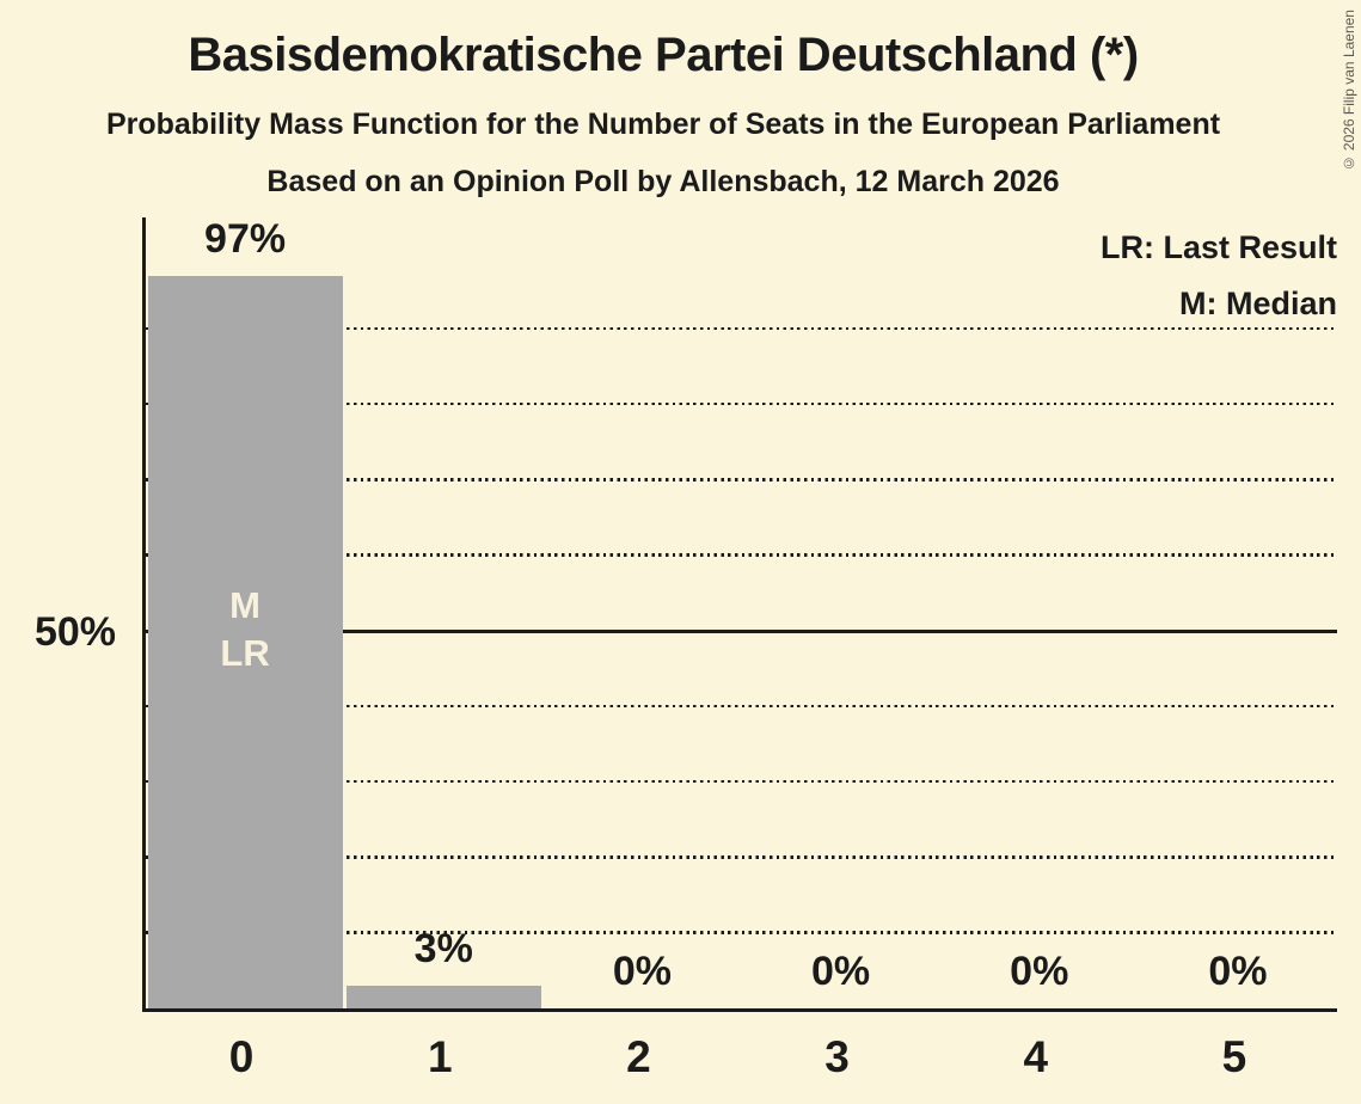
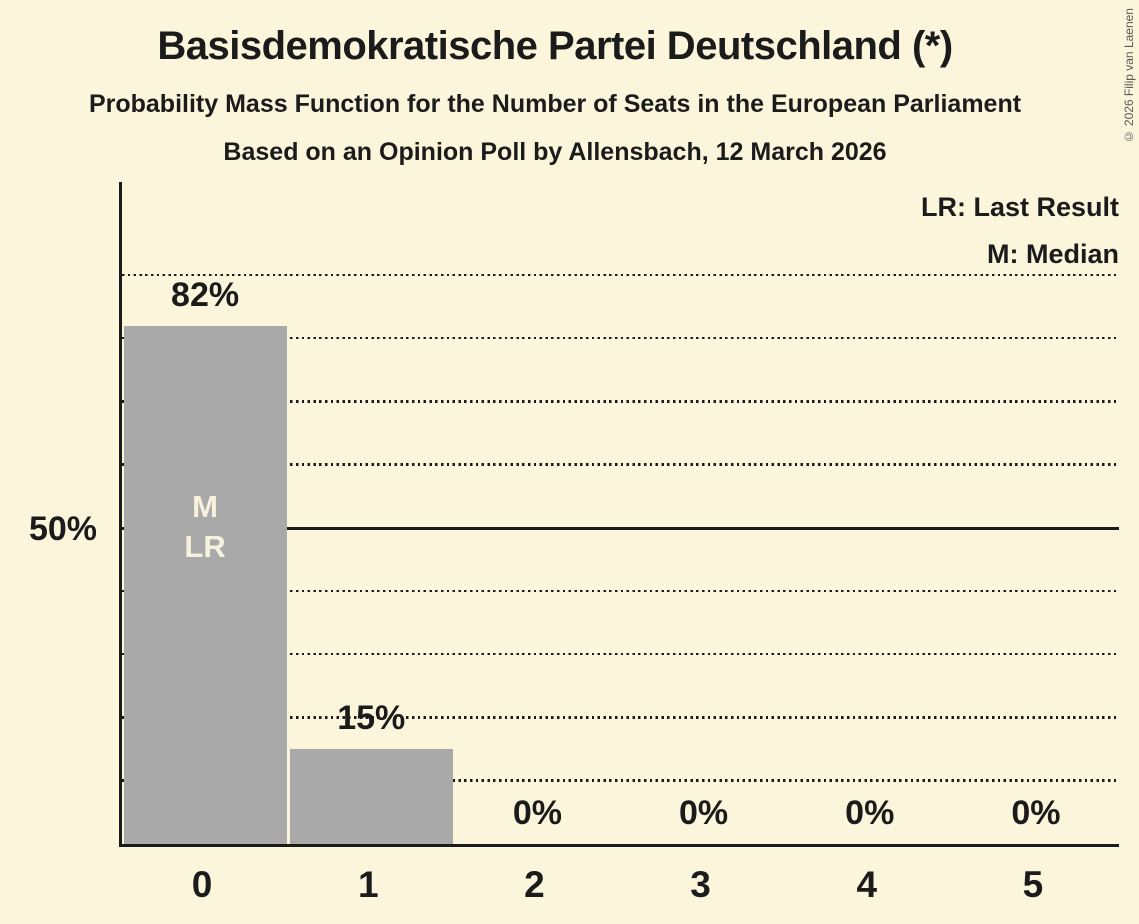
0: 97% -> 82%
1: 3% -> 15%
